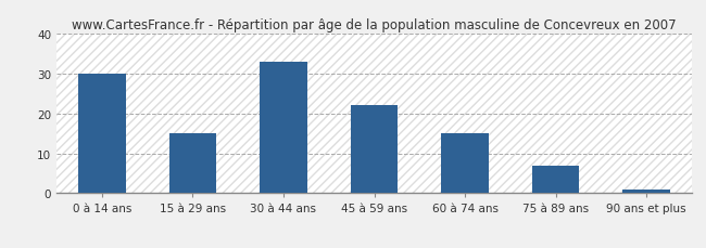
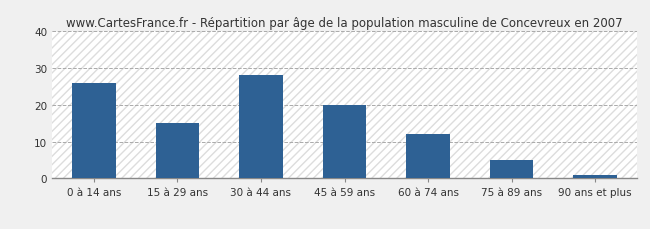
0 à 14 ans: 30 -> 26
30 à 44 ans: 33 -> 28
45 à 59 ans: 22 -> 20
60 à 74 ans: 15 -> 12
75 à 89 ans: 7 -> 5
